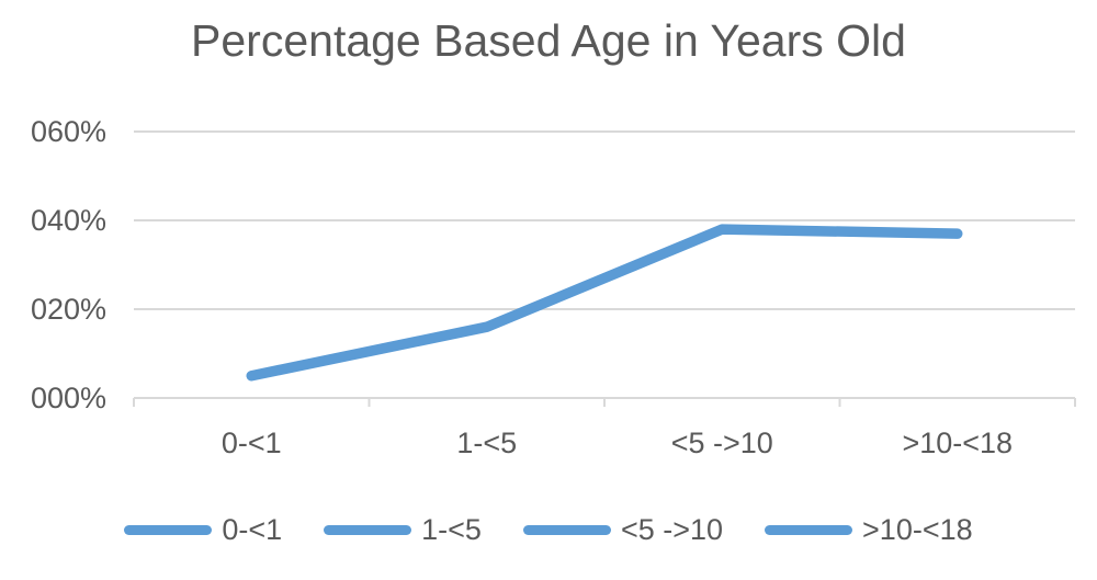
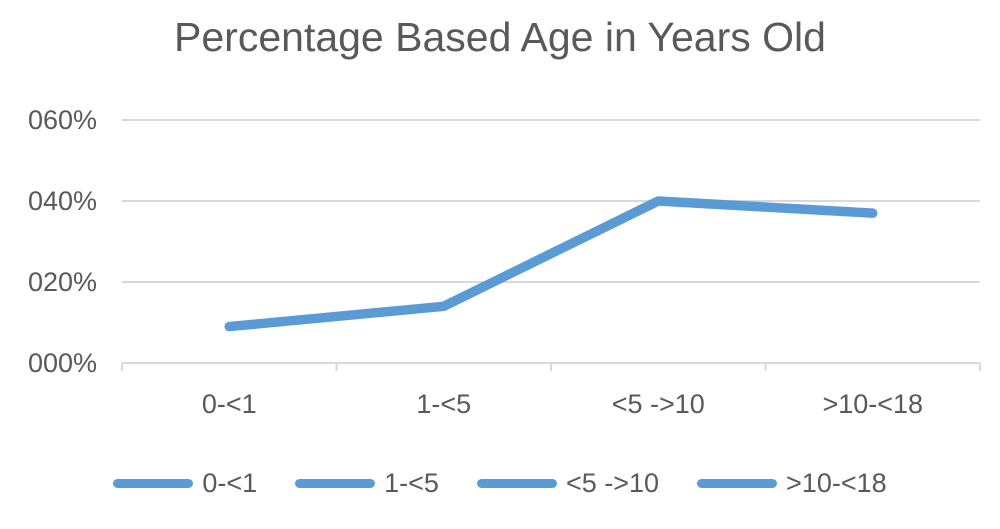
0-<1: 5% -> 9%
1-<5: 16% -> 14%
<5 ->10: 38% -> 40%
